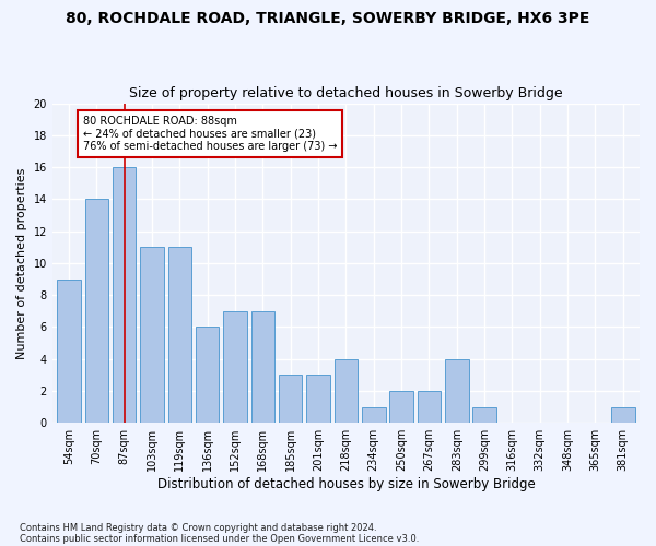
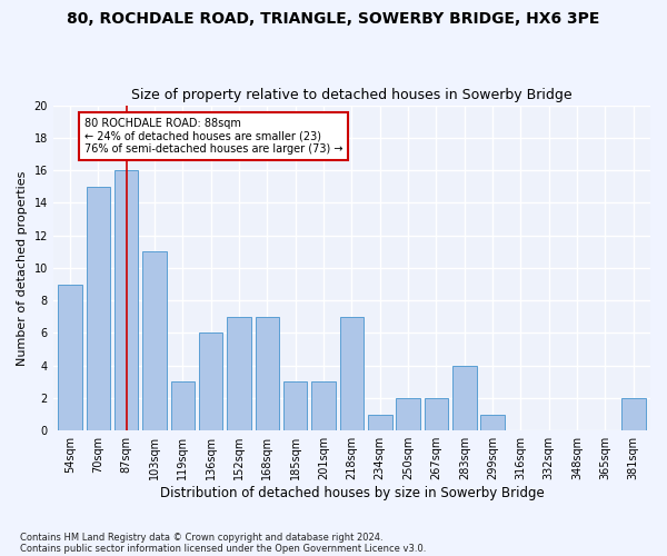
70sqm: 14 -> 15
119sqm: 11 -> 3
218sqm: 4 -> 7
381sqm: 1 -> 2
